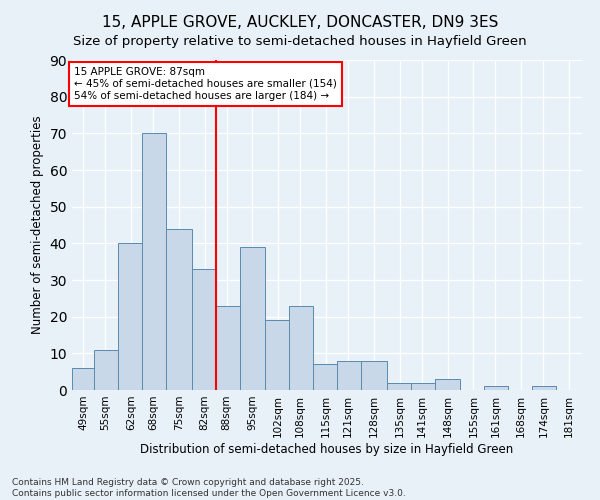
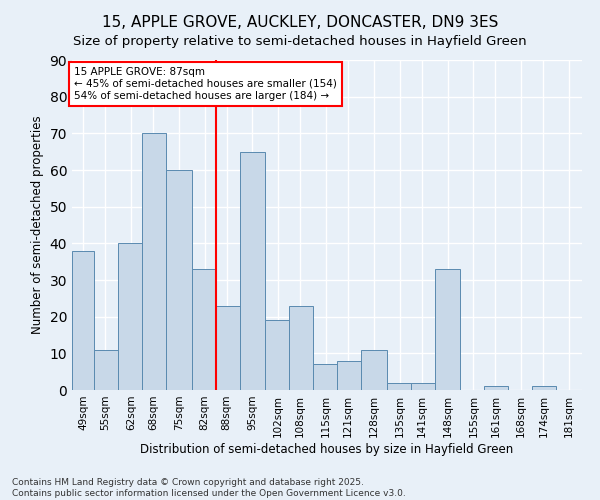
49sqm: 6 -> 38
75sqm: 44 -> 60
95sqm: 39 -> 65
128sqm: 8 -> 11
148sqm: 3 -> 33
